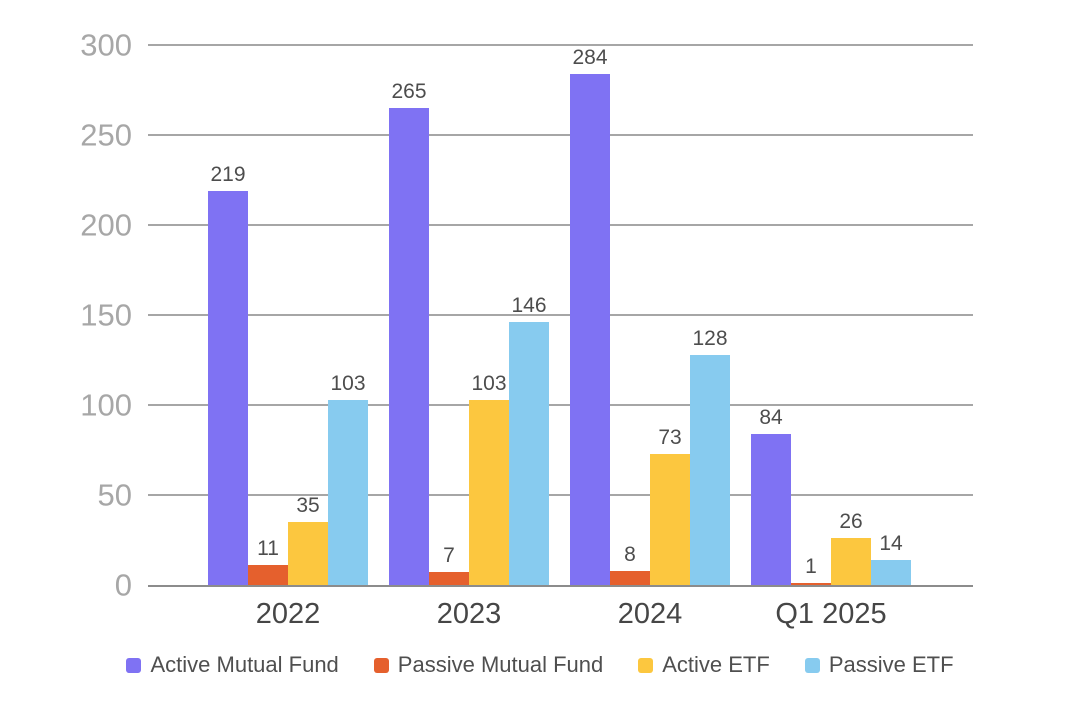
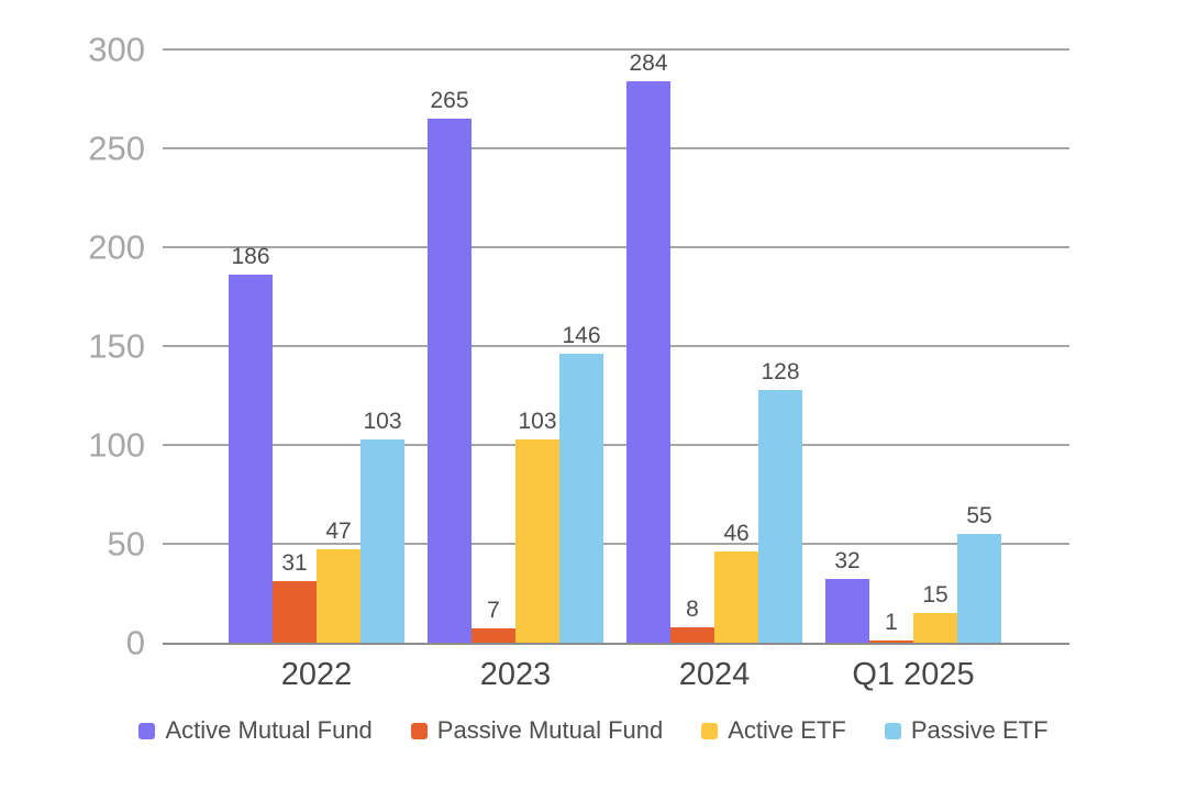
Active Mutual Fund/2022: 219 -> 186
Passive Mutual Fund/2022: 11 -> 31
Active ETF/2022: 35 -> 47
Active ETF/2024: 73 -> 46
Active Mutual Fund/Q1 2025: 84 -> 32
Active ETF/Q1 2025: 26 -> 15
Passive ETF/Q1 2025: 14 -> 55
